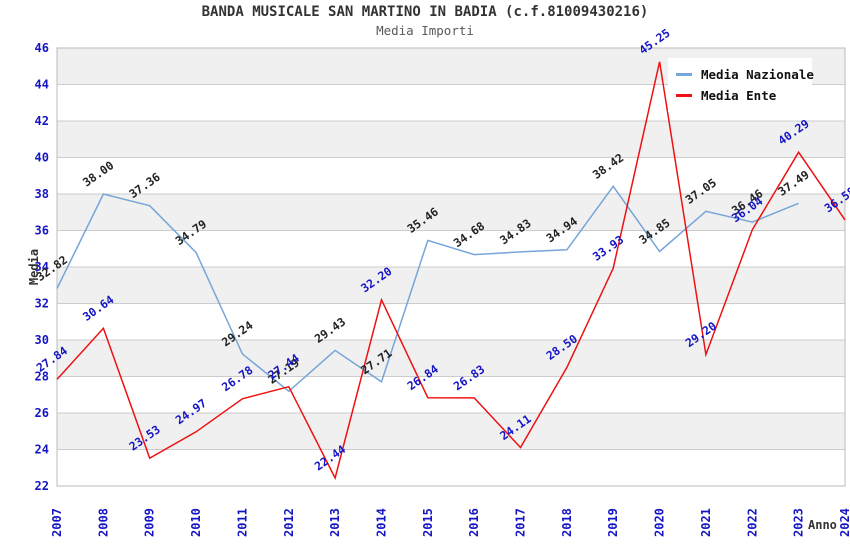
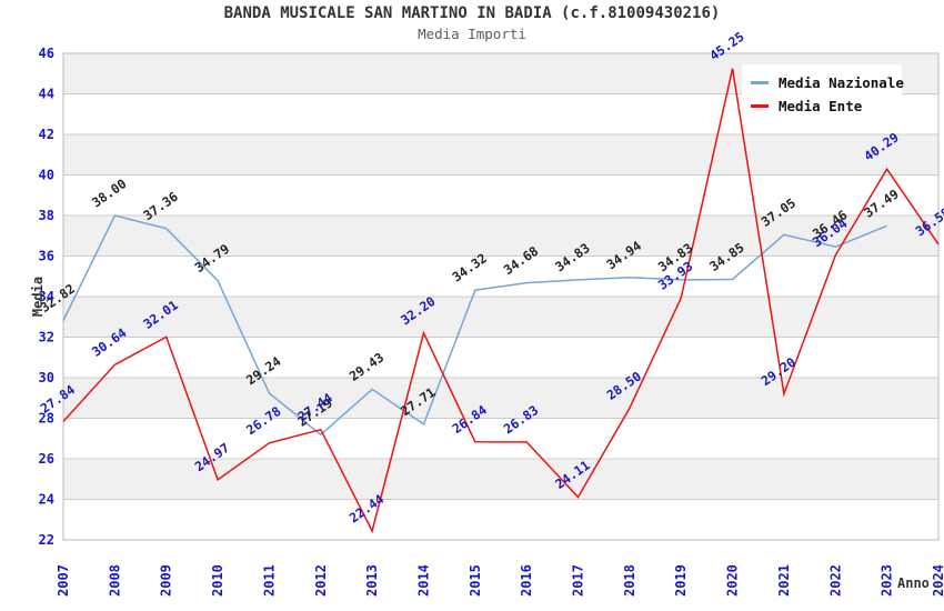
Media Ente/2009: 23.53 -> 32.01
Media Nazionale/2015: 35.46 -> 34.32
Media Nazionale/2019: 38.42 -> 34.83
